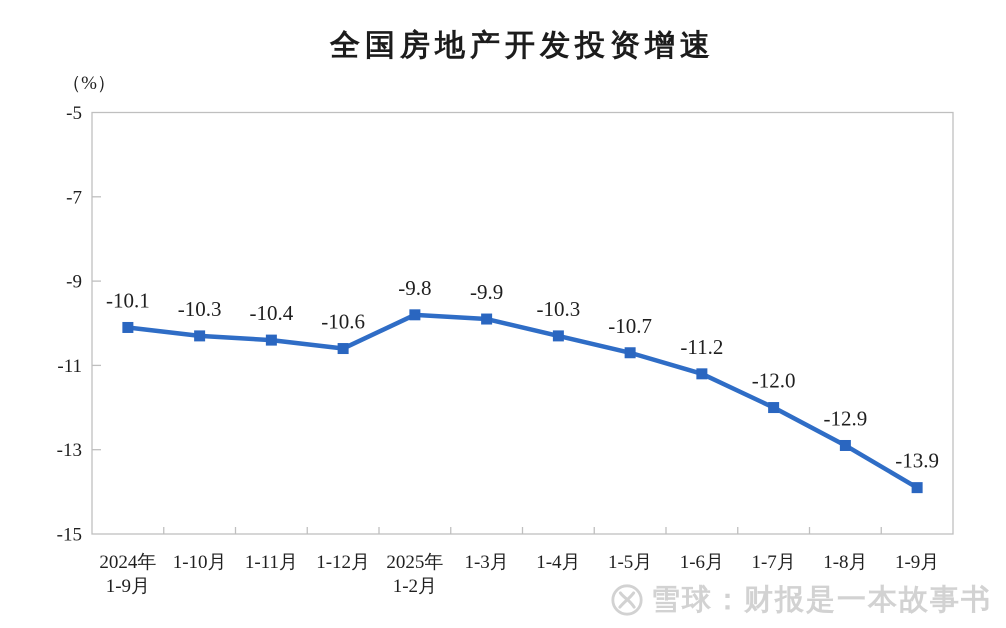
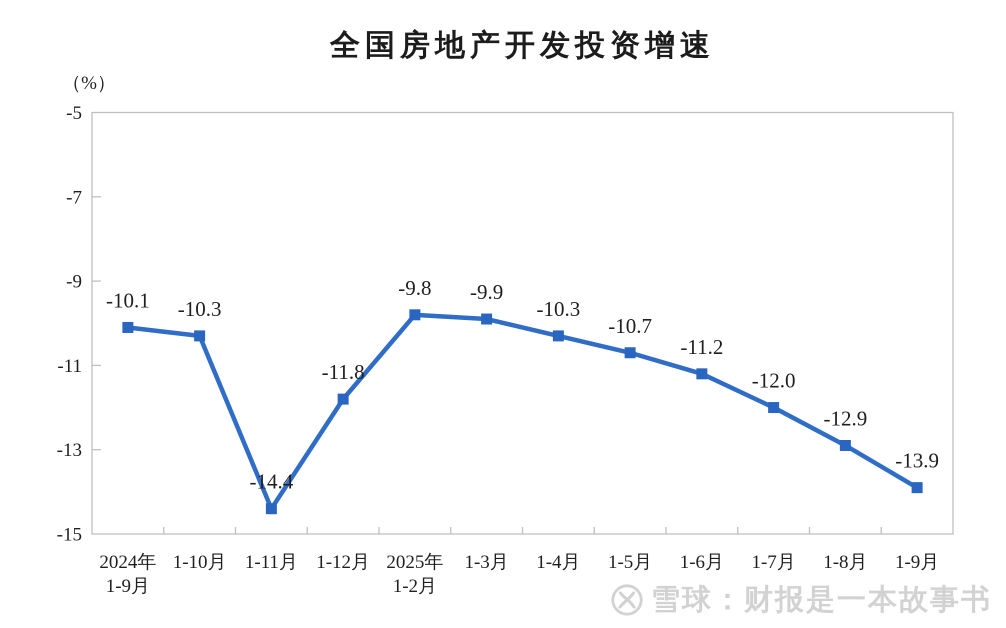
1-11月: -10.4 -> -14.4
1-12月: -10.6 -> -11.8
